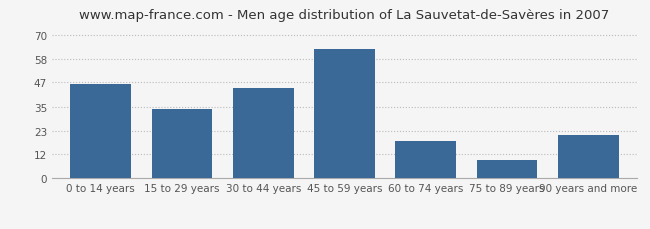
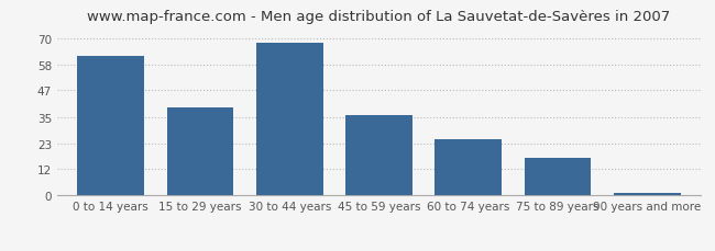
0 to 14 years: 46 -> 62
15 to 29 years: 34 -> 39
30 to 44 years: 44 -> 68
45 to 59 years: 63 -> 36
60 to 74 years: 18 -> 25
75 to 89 years: 9 -> 17
90 years and more: 21 -> 1
